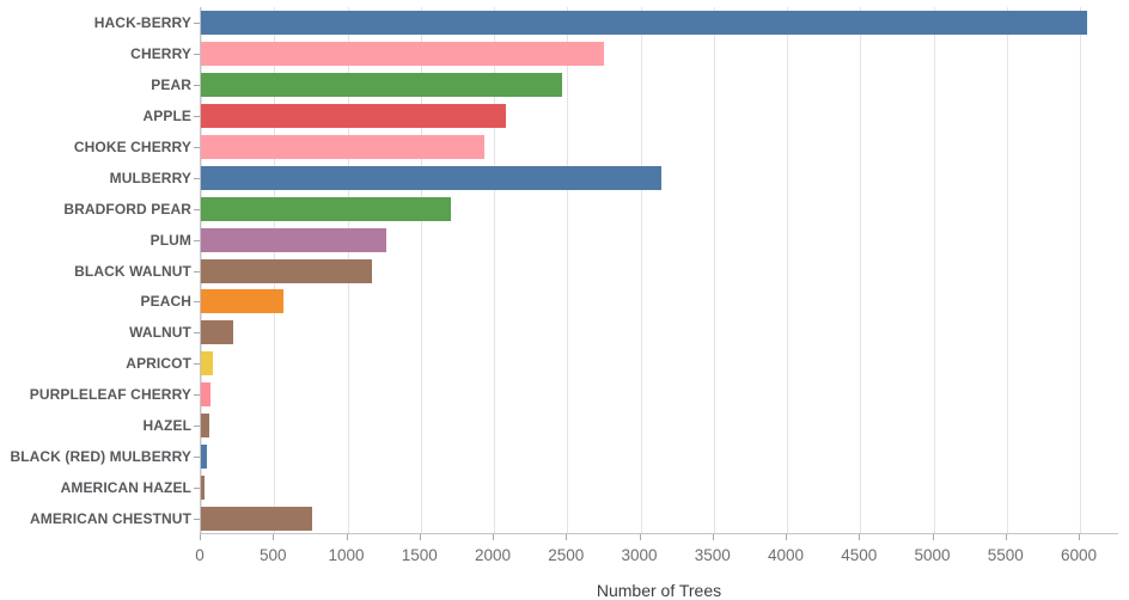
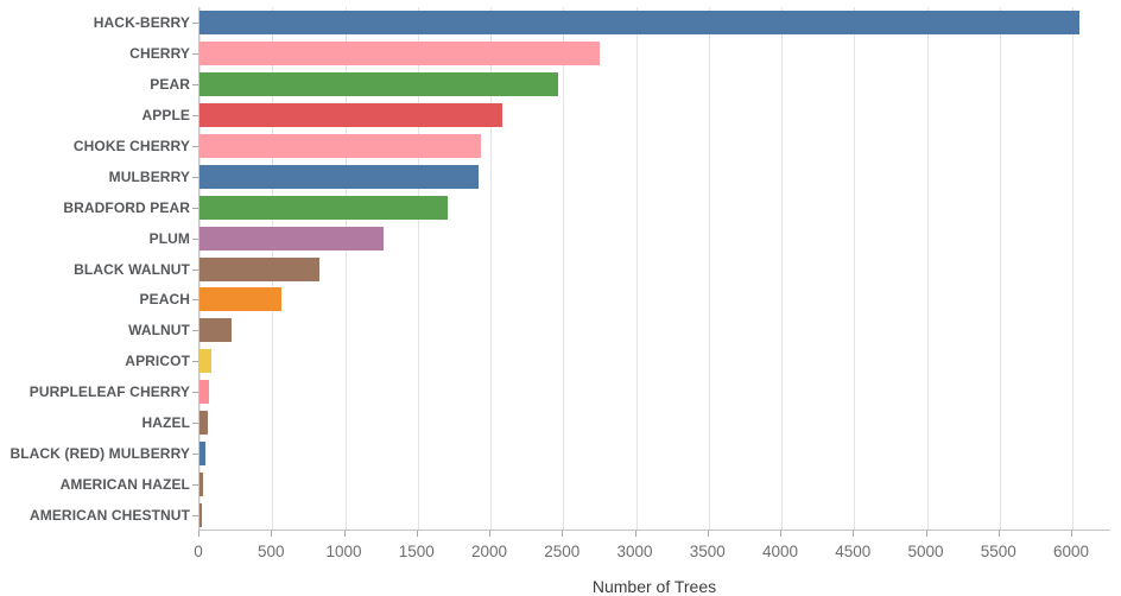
MULBERRY: 3140 -> 1920
BLACK WALNUT: 1170 -> 820
AMERICAN CHESTNUT: 760 -> 20
